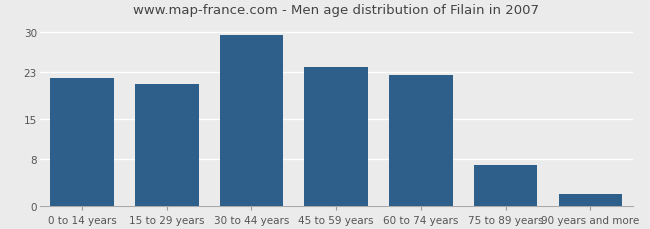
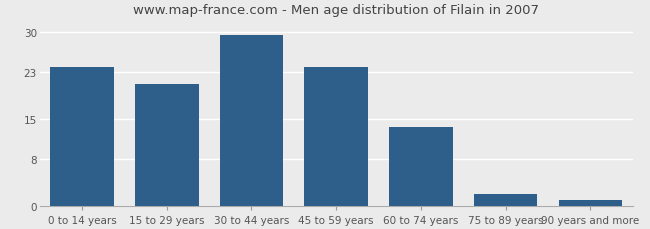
0 to 14 years: 22.0 -> 24.0
60 to 74 years: 22.6 -> 13.5
75 to 89 years: 7.0 -> 2.0
90 years and more: 2.0 -> 1.0
